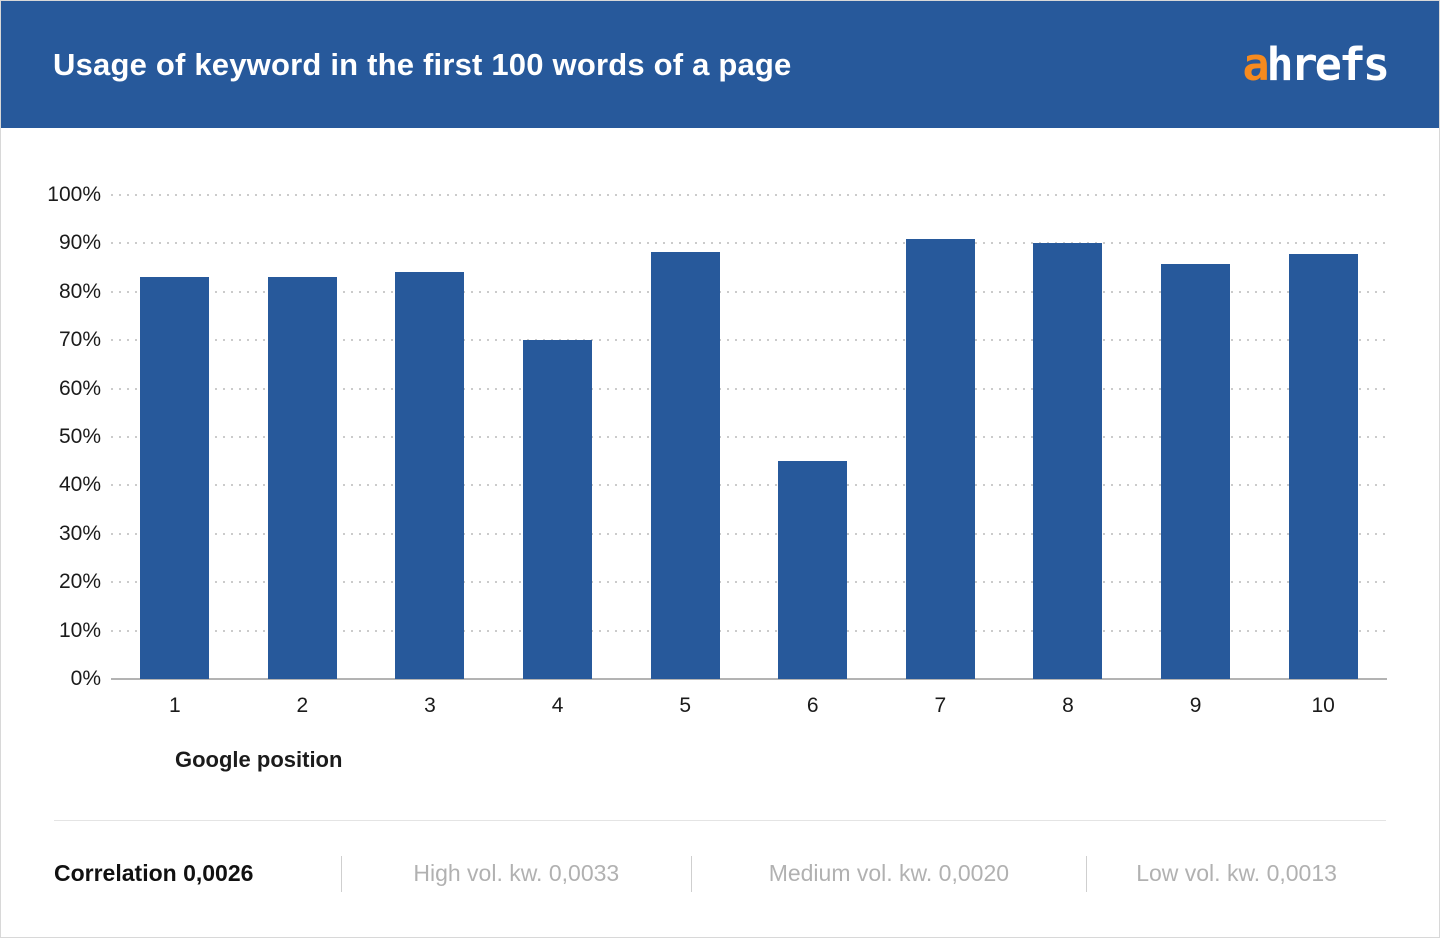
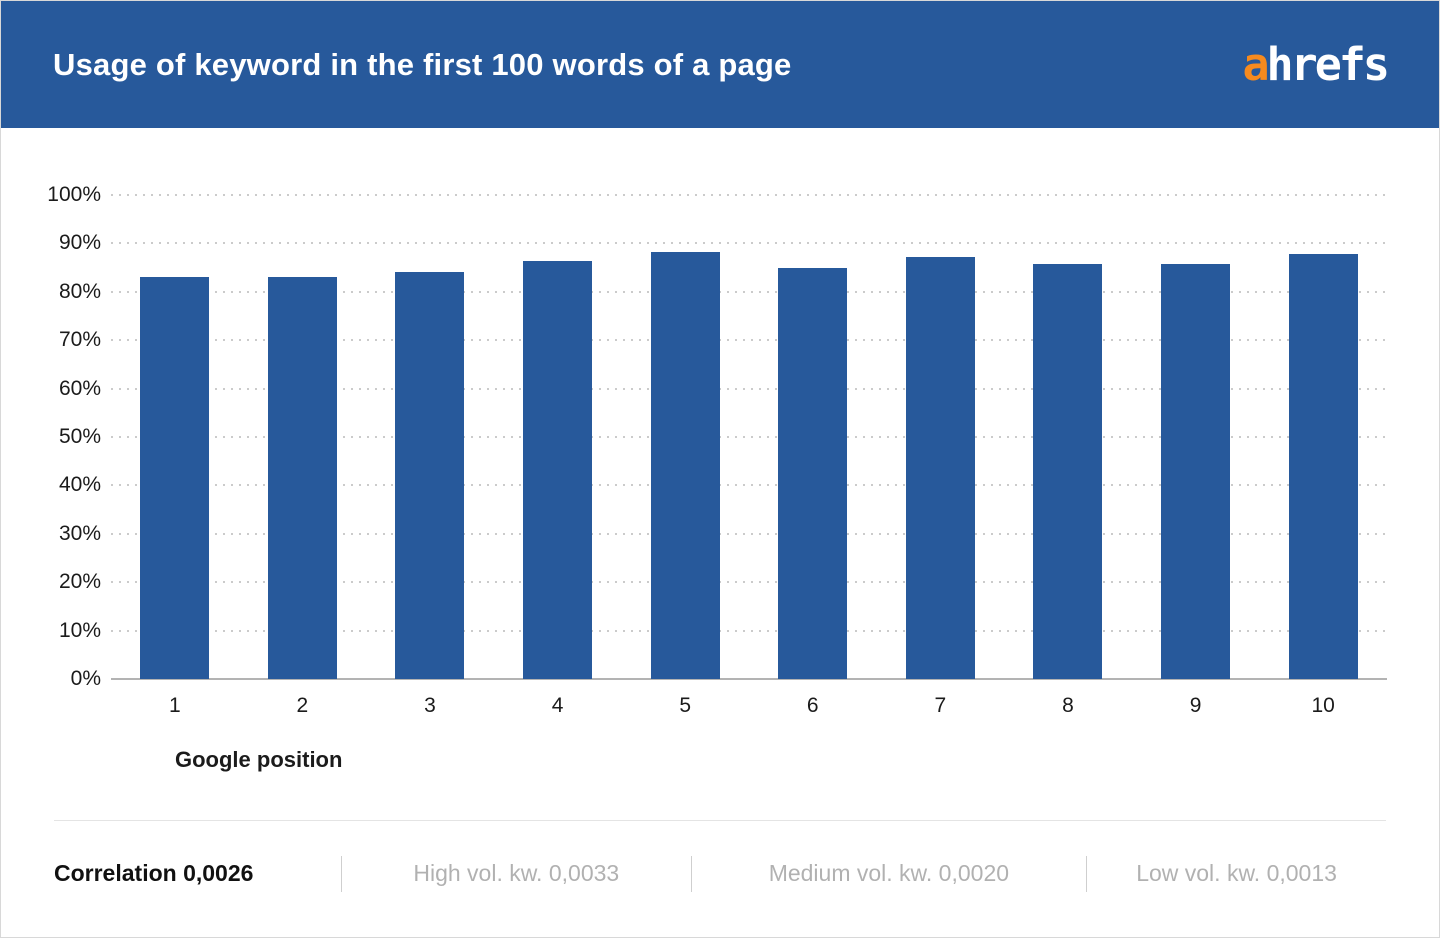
4: 70% -> 86%
6: 45% -> 85%
7: 91% -> 87%
8: 90% -> 86%
